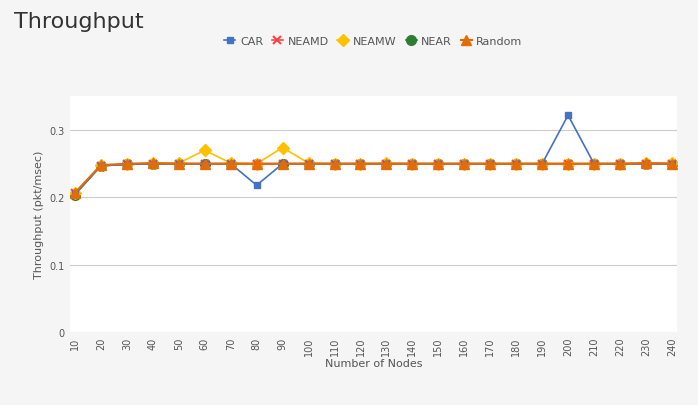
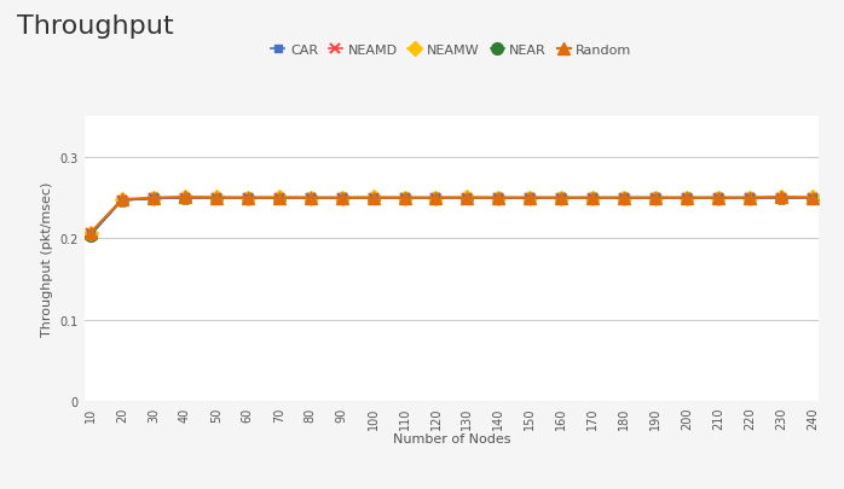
NEAMW/60: 0.270 -> 0.250
CAR/80: 0.218 -> 0.250
NEAMW/90: 0.274 -> 0.250
CAR/200: 0.322 -> 0.250
